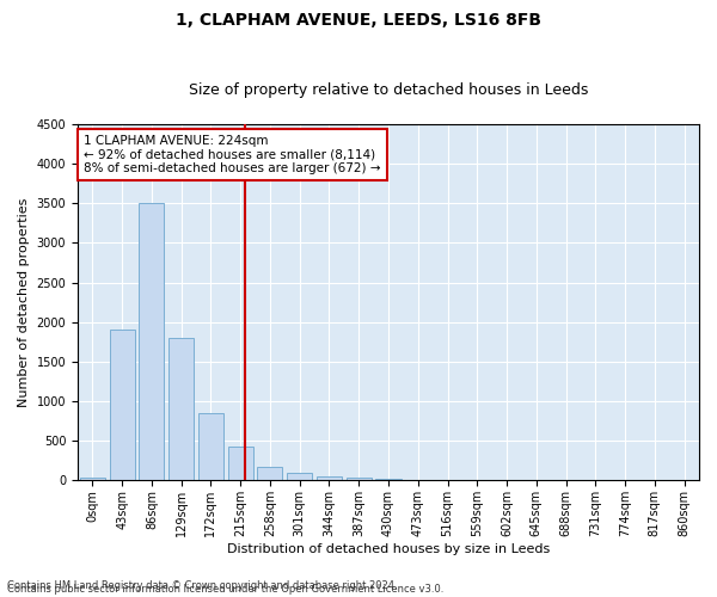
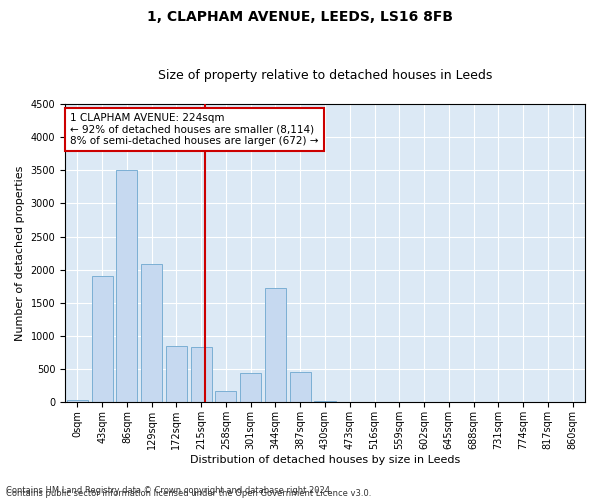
129sqm: 1800 -> 2080
215sqm: 430 -> 840
301sqm: 100 -> 440
344sqm: 60 -> 1720
387sqm: 30 -> 460
